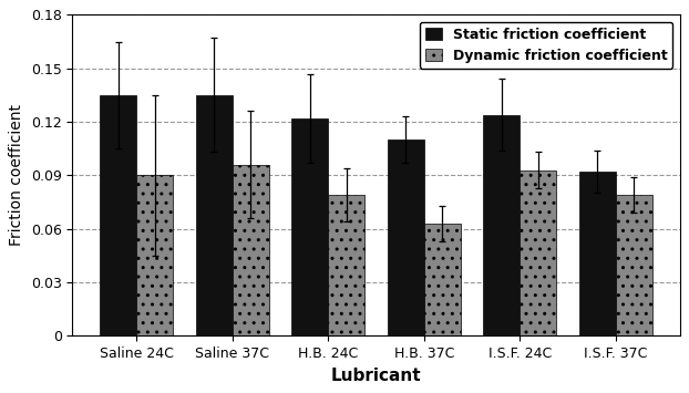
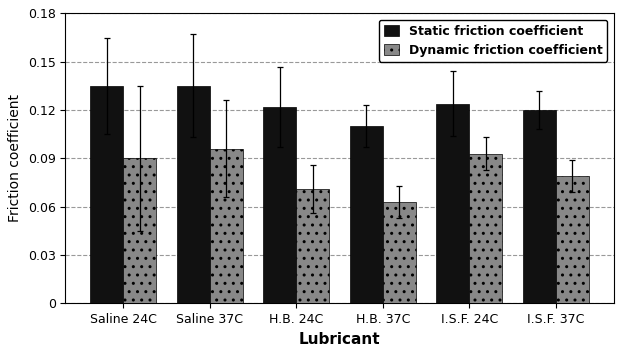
Dynamic friction coefficient/H.B. 24C: 0.079 -> 0.071
Static friction coefficient/I.S.F. 37C: 0.092 -> 0.120
